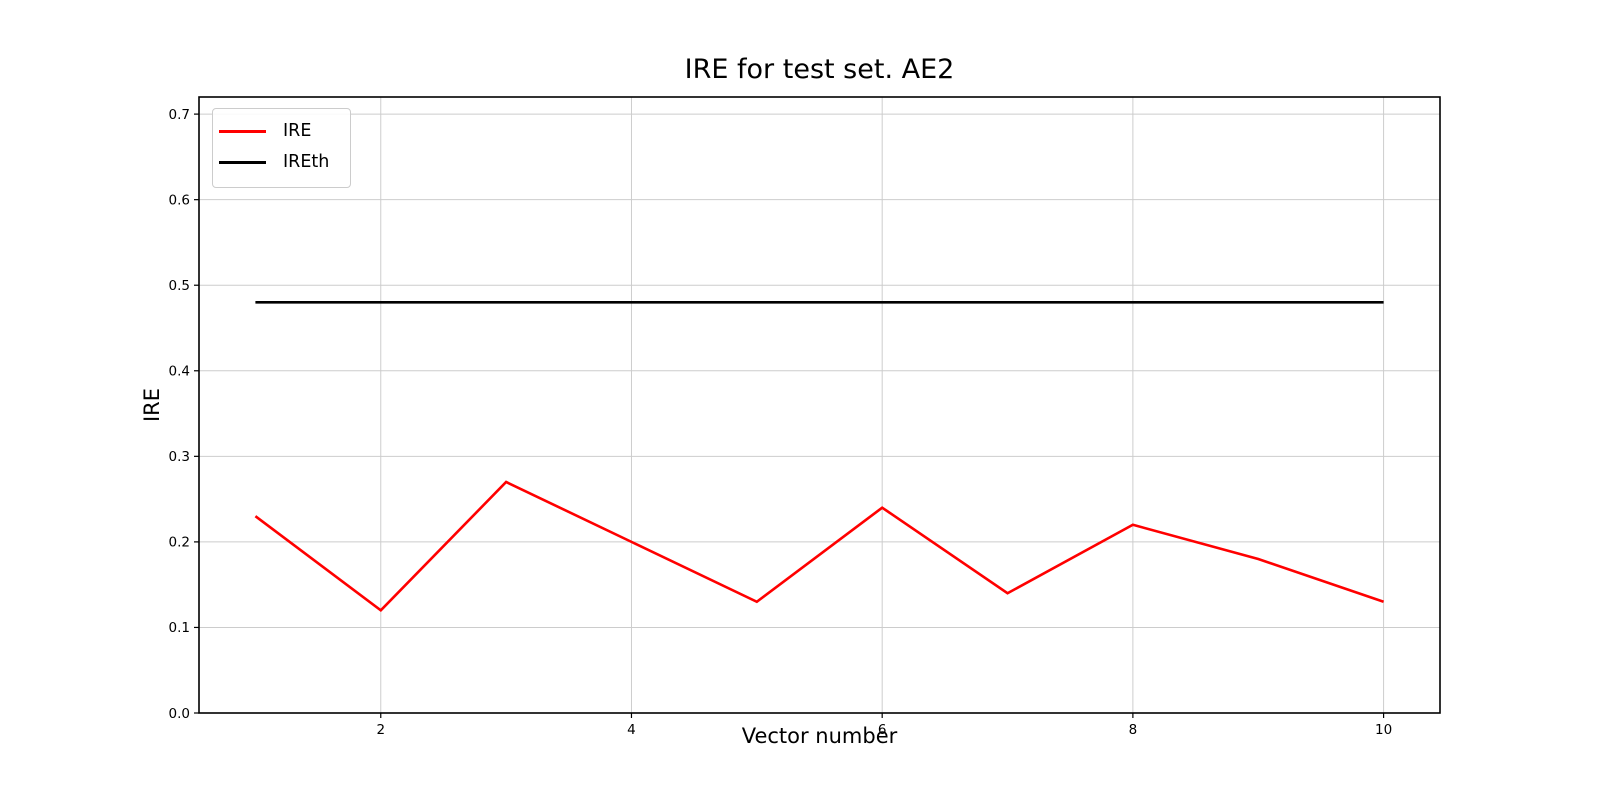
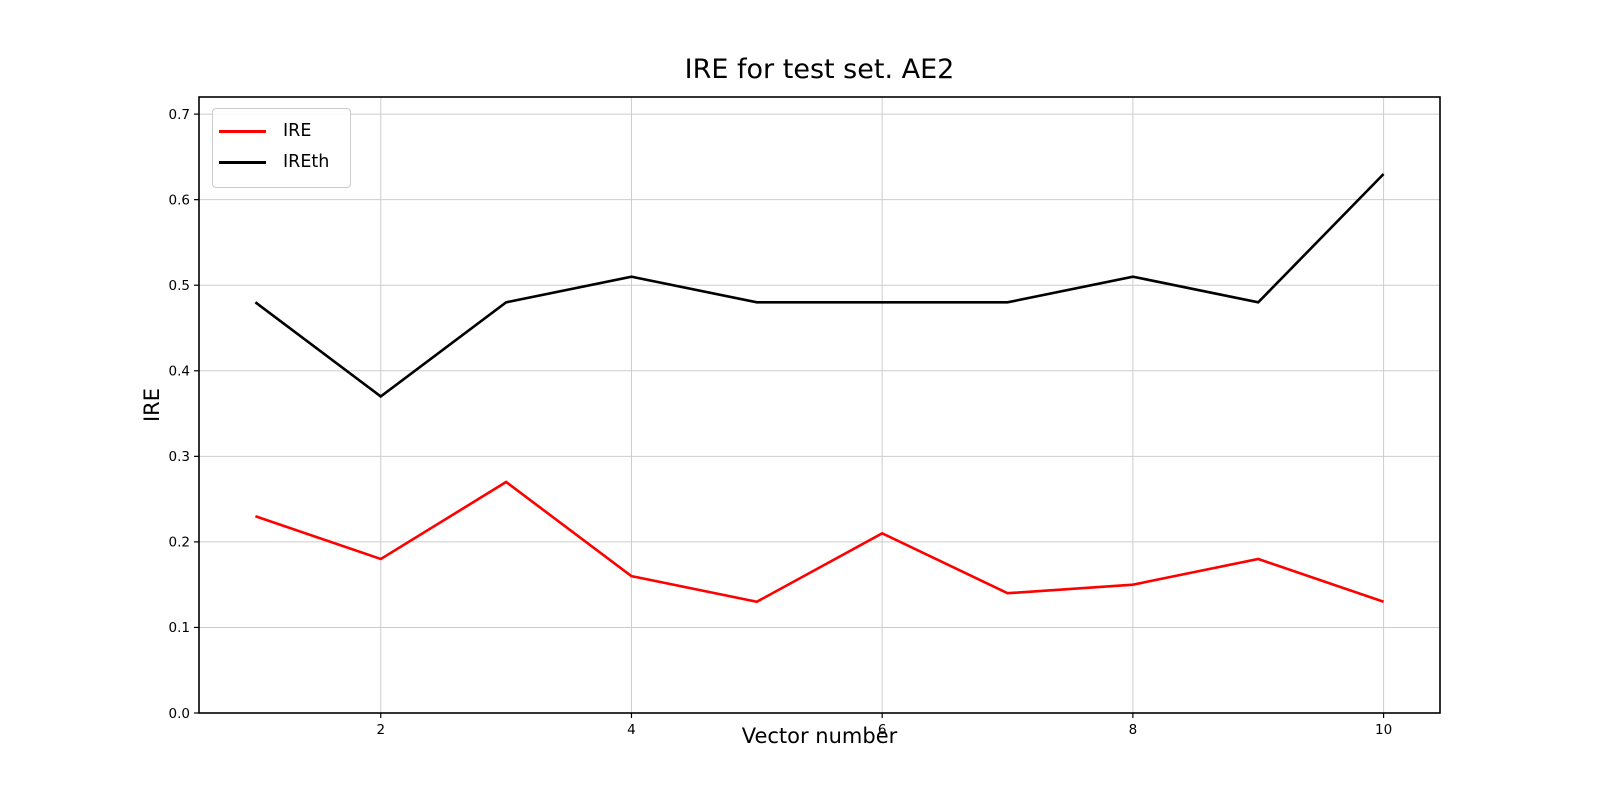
IRE/2: 0.12 -> 0.18
IREth/2: 0.48 -> 0.37
IRE/4: 0.20 -> 0.16
IREth/4: 0.48 -> 0.51
IRE/6: 0.24 -> 0.21
IRE/8: 0.22 -> 0.15
IREth/8: 0.48 -> 0.51
IREth/10: 0.48 -> 0.63
